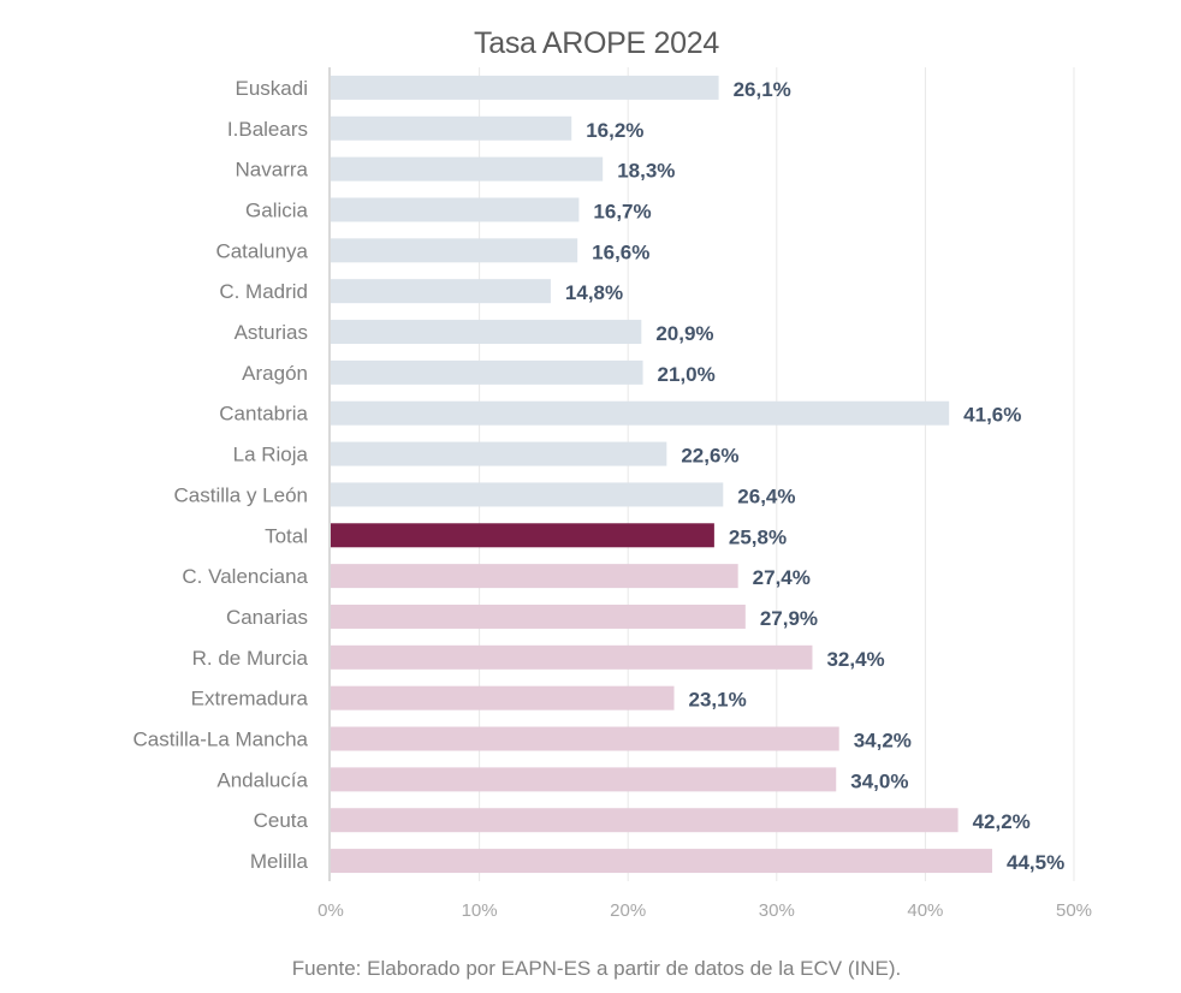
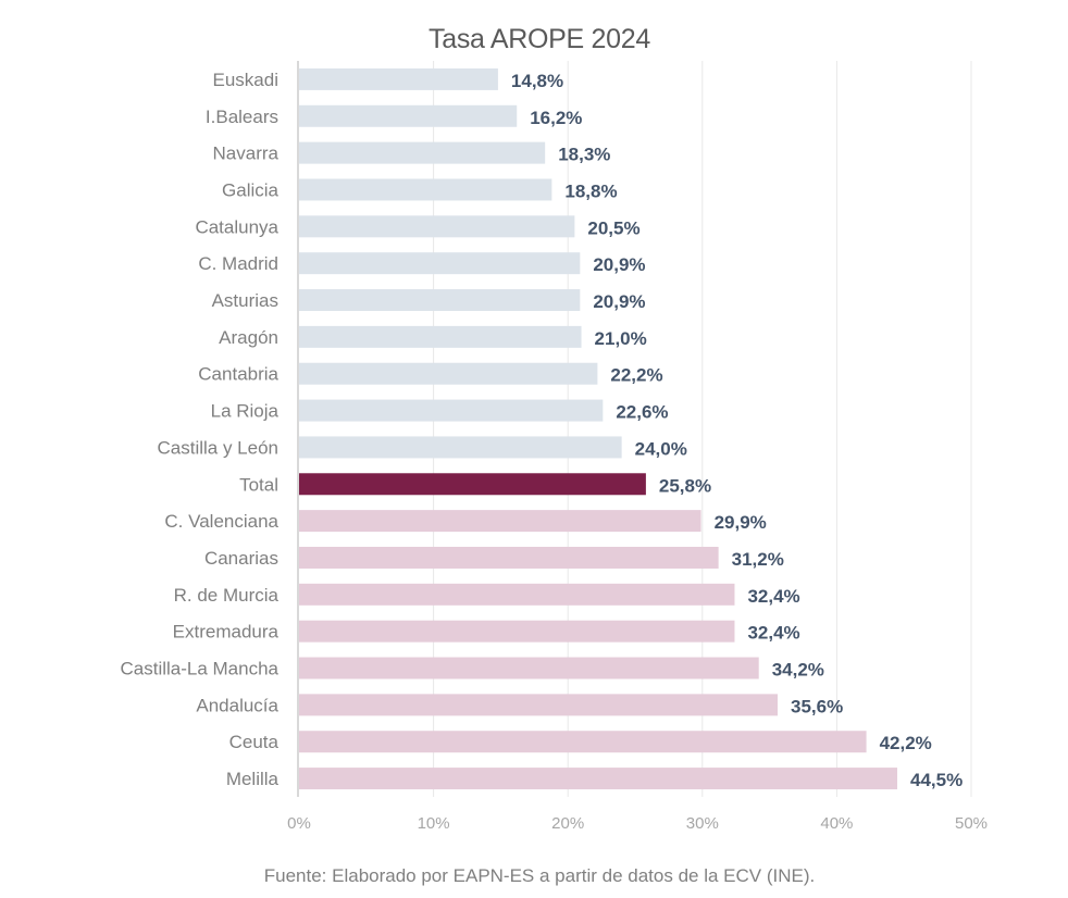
Euskadi: 26,1% -> 14,8%
Galicia: 16,7% -> 18,8%
Catalunya: 16,6% -> 20,5%
C. Madrid: 14,8% -> 20,9%
Cantabria: 41,6% -> 22,2%
Castilla y León: 26,4% -> 24,0%
C. Valenciana: 27,4% -> 29,9%
Canarias: 27,9% -> 31,2%
Extremadura: 23,1% -> 32,4%
Andalucía: 34,0% -> 35,6%
